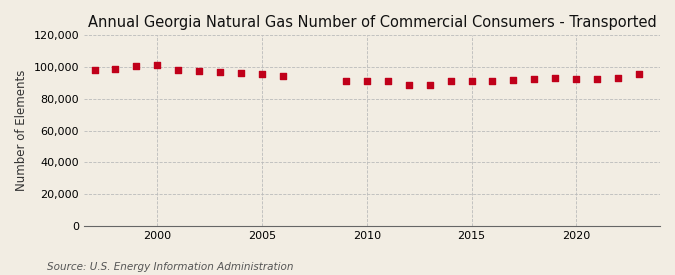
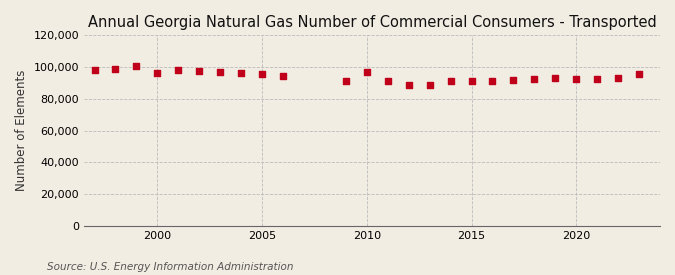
2000: 101,000 -> 96,000
2010: 91,000 -> 97,000
